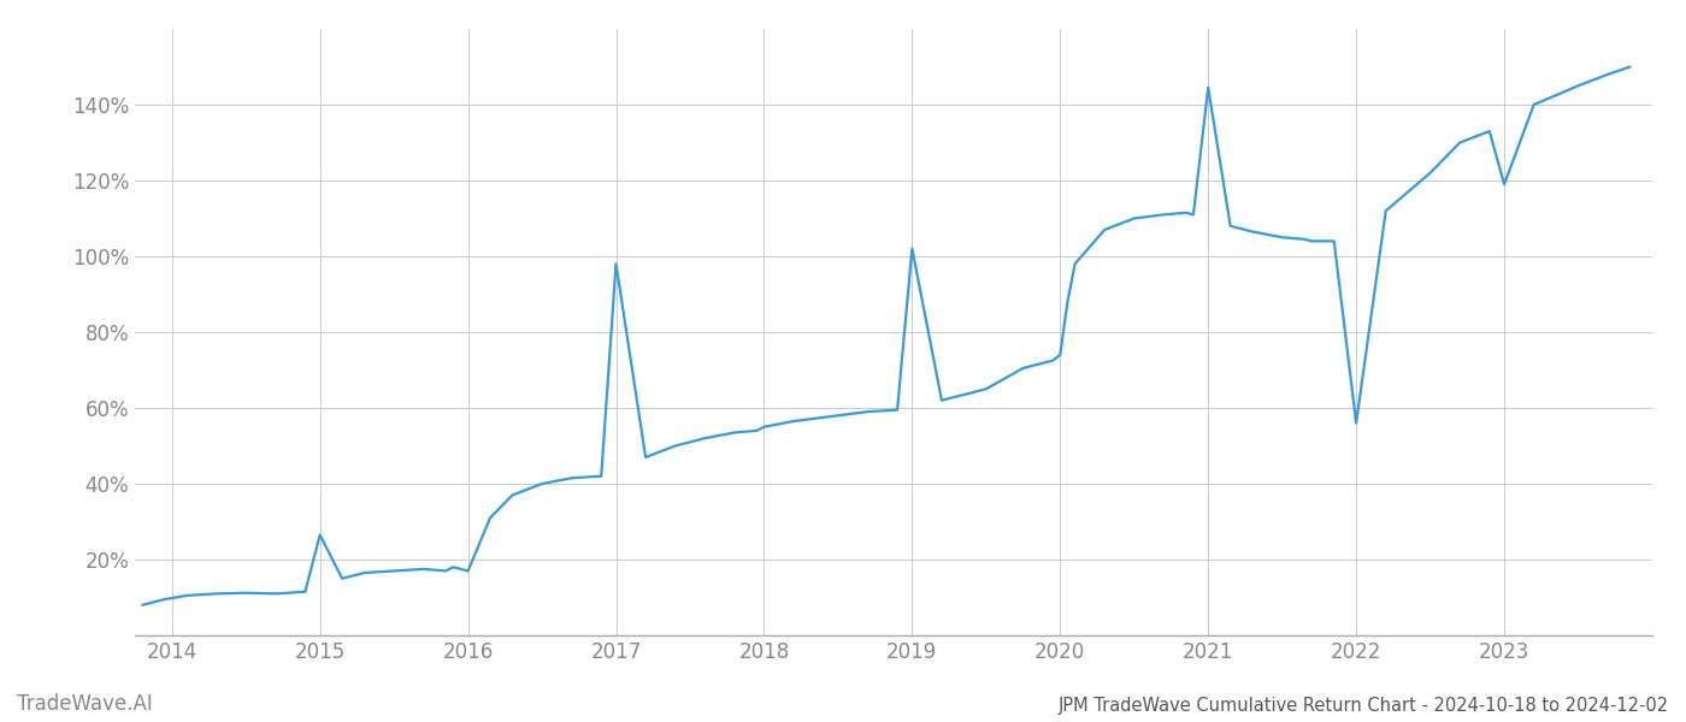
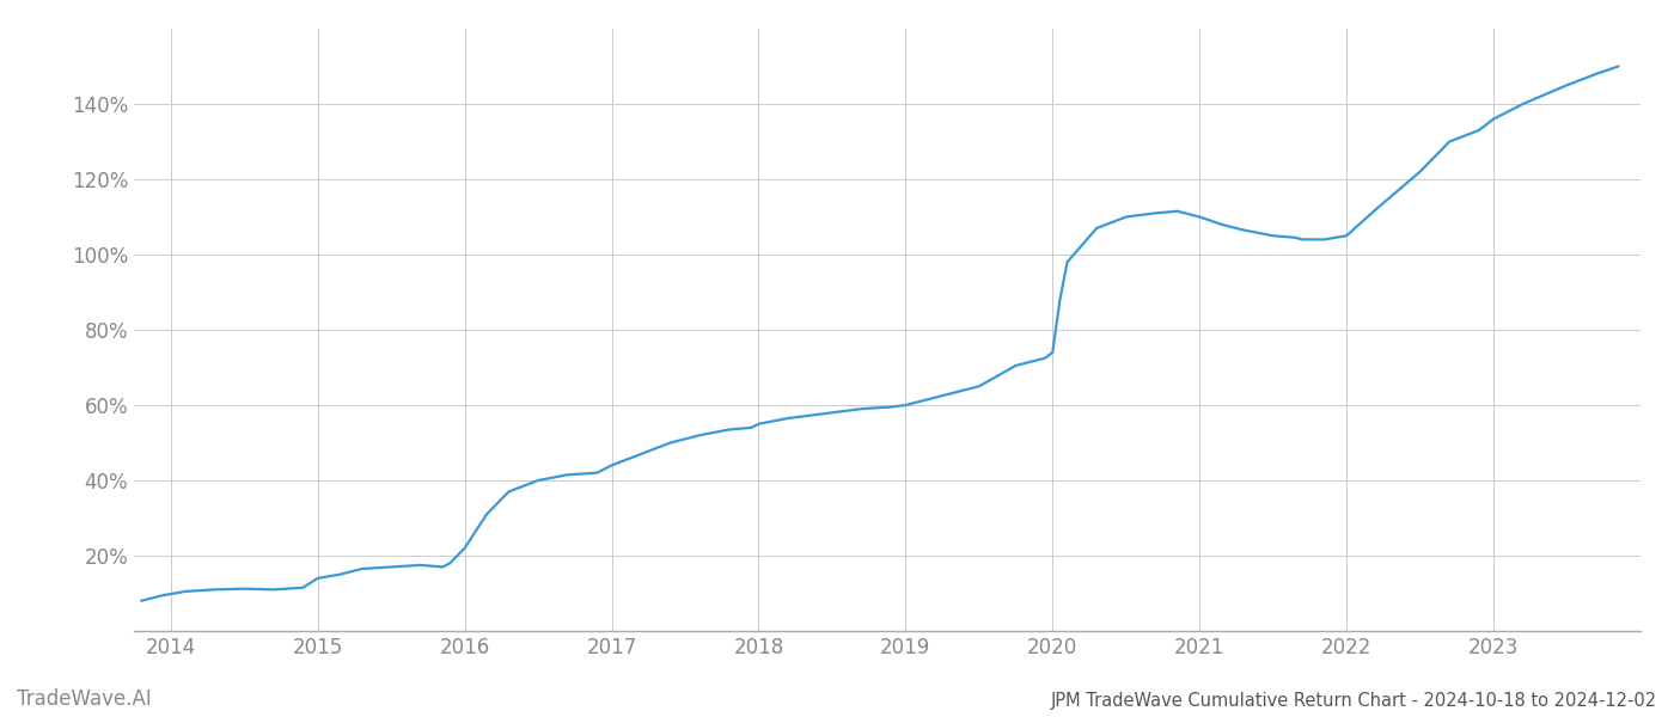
2015: 26.5% -> 14.0%
2016: 17.0% -> 22.0%
2017: 98.0% -> 44.0%
2019: 102.0% -> 60.0%
2021: 144.5% -> 110.0%
2022: 56.0% -> 105.0%
2023: 119.0% -> 136.0%
